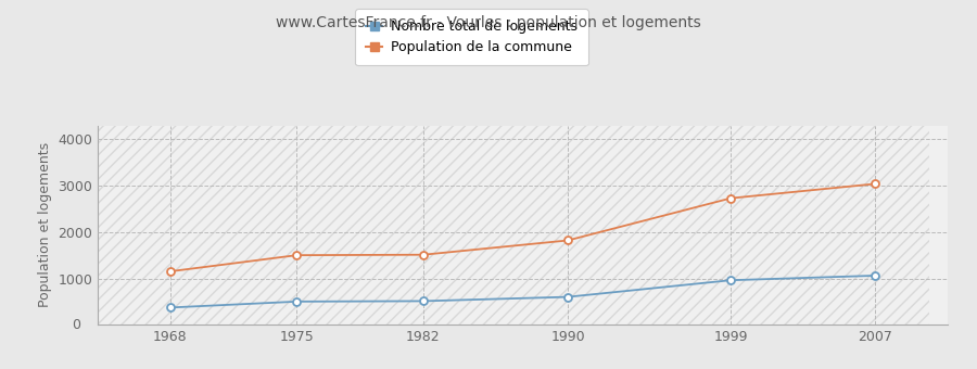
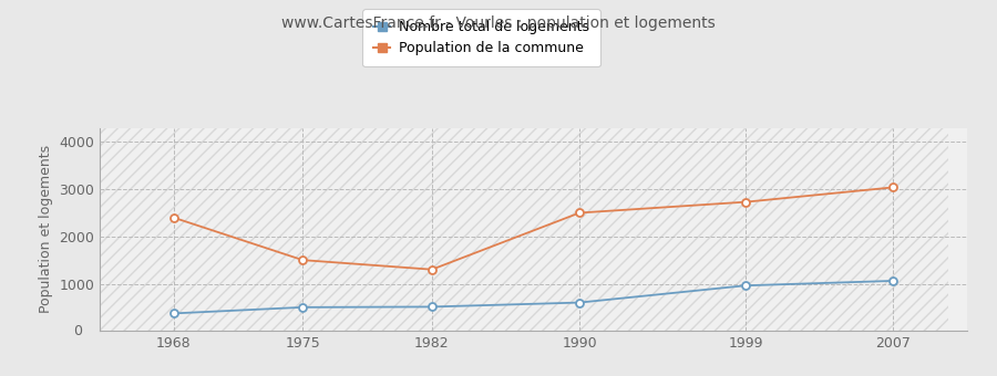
Population de la commune/1968: 1150 -> 2400
Population de la commune/1982: 1510 -> 1300
Population de la commune/1990: 1820 -> 2500
